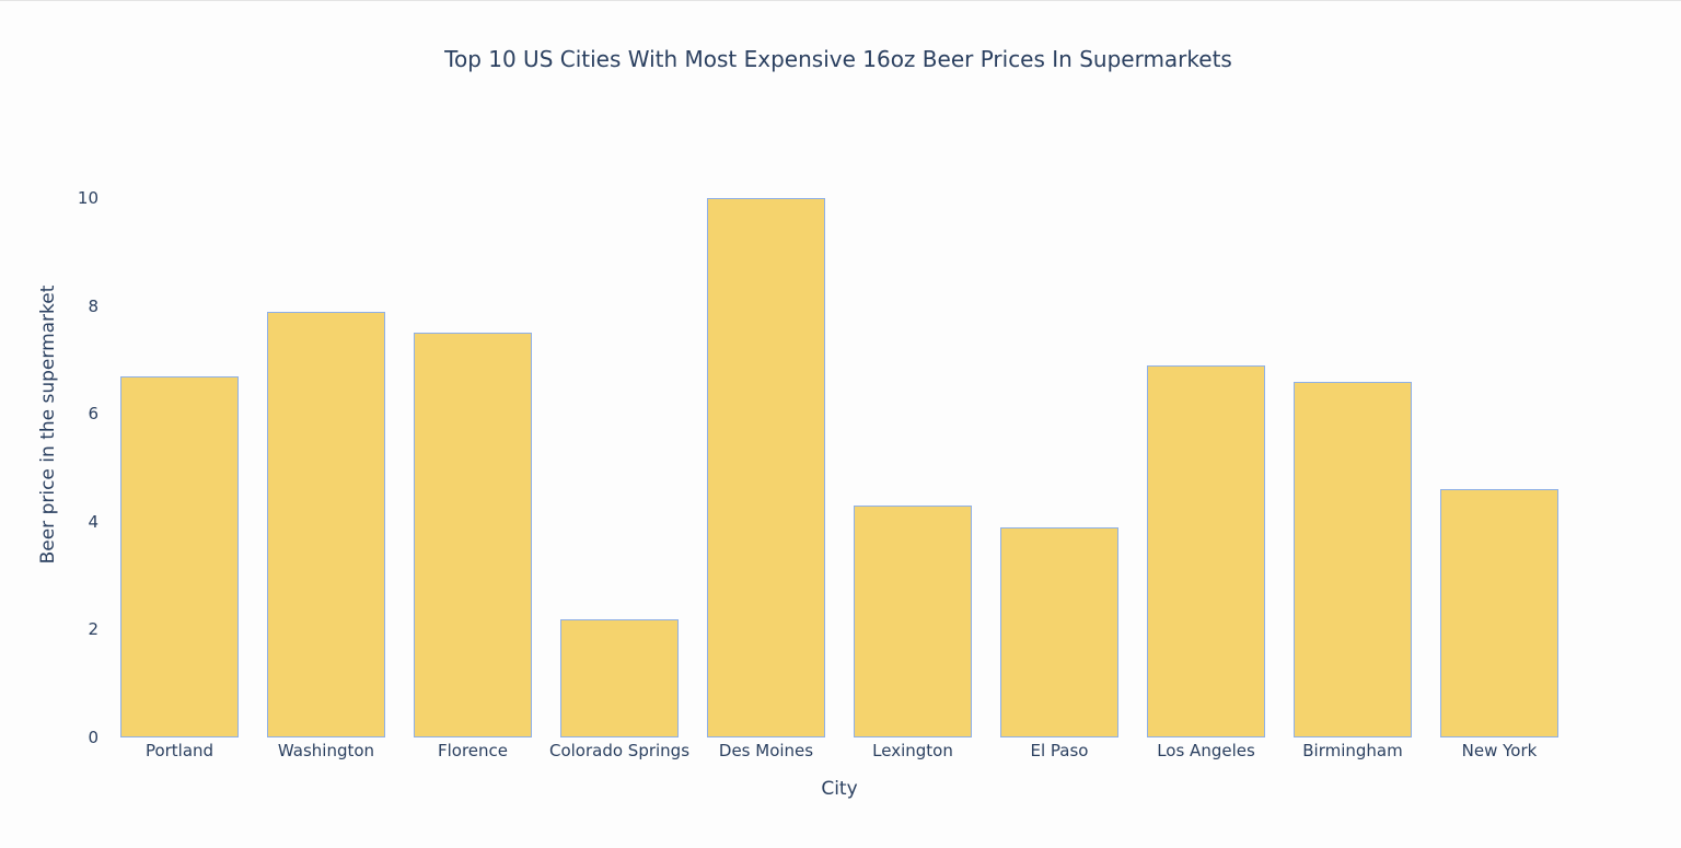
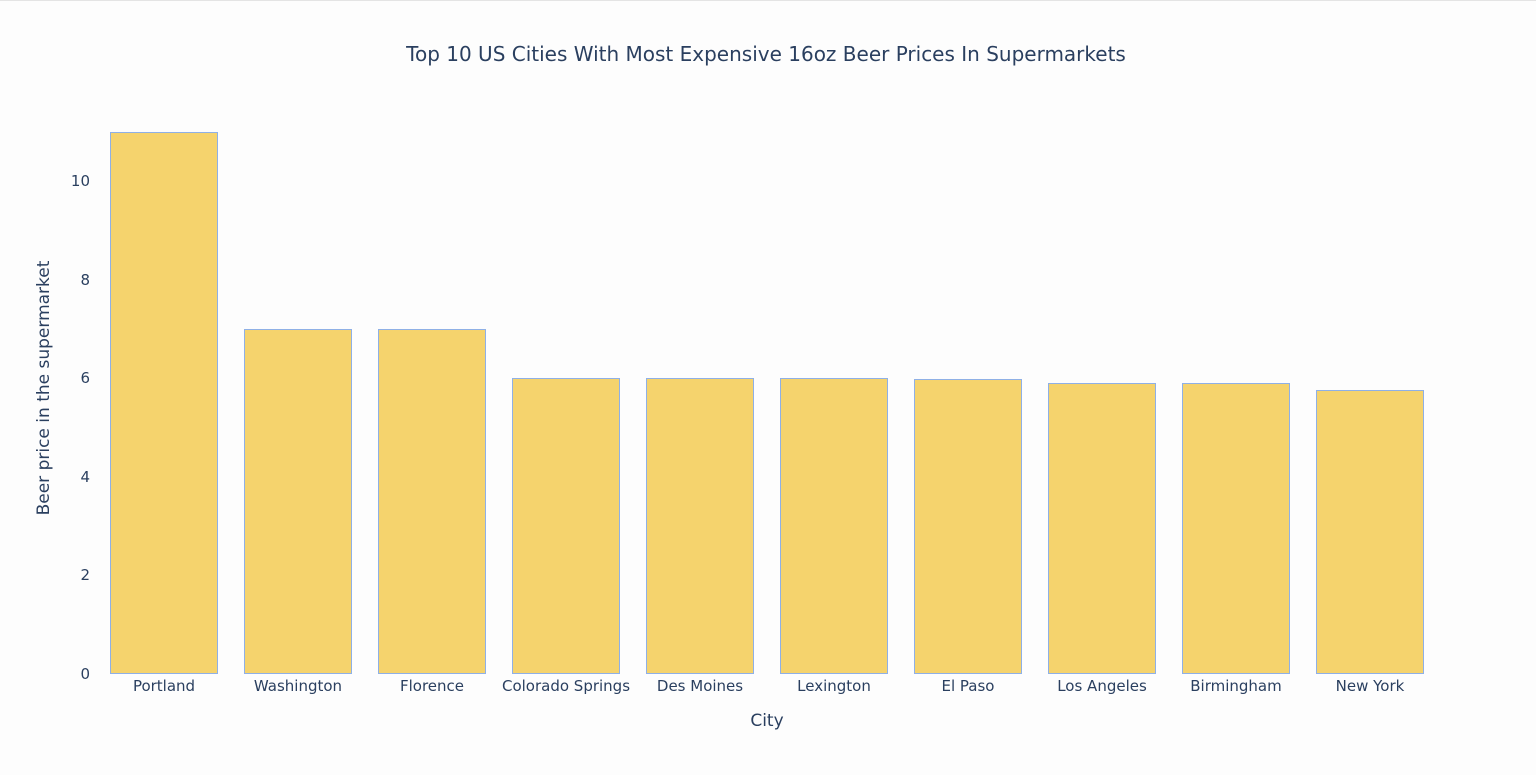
Portland: 6.7 -> 11.0
Washington: 7.9 -> 7.0
Florence: 7.5 -> 7.0
Colorado Springs: 2.2 -> 6.0
Des Moines: 10.0 -> 6.0
Lexington: 4.3 -> 6.0
El Paso: 3.9 -> 6.0
Los Angeles: 6.9 -> 5.9
Birmingham: 6.6 -> 5.9
New York: 4.6 -> 5.8
